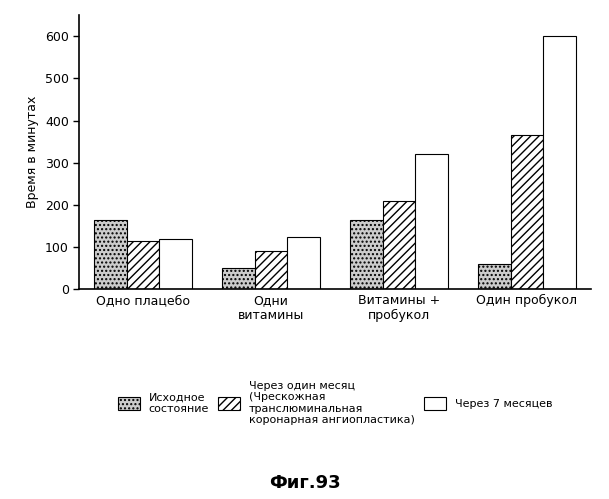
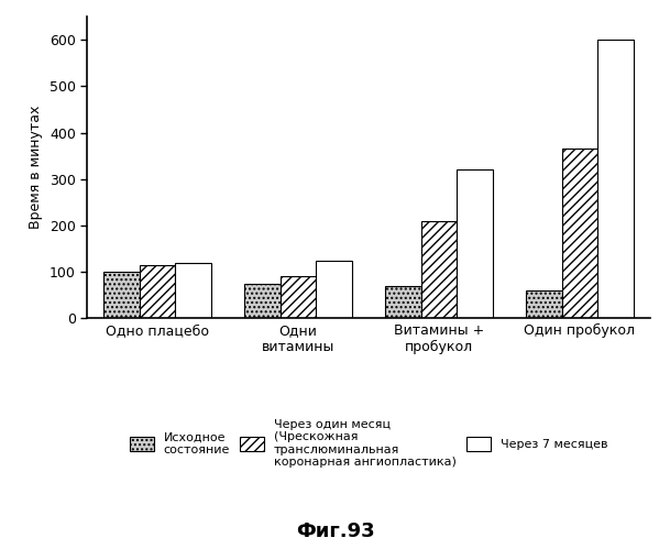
Исходное состояние/Одно плацебо: 165 -> 100
Исходное состояние/Одни витамины: 50 -> 75
Исходное состояние/Витамины + пробукол: 165 -> 70
